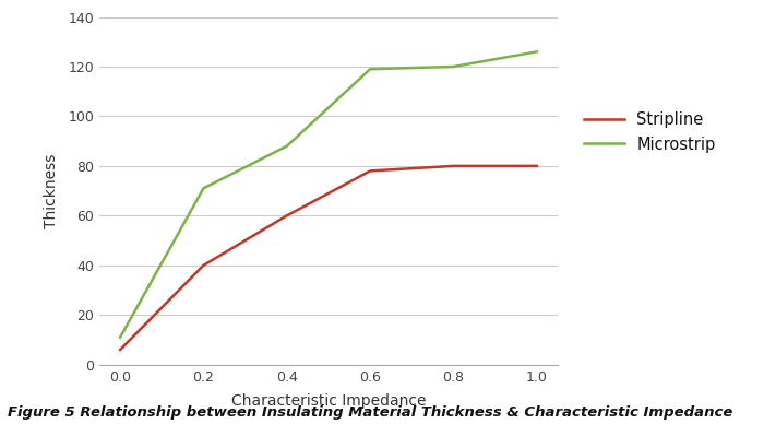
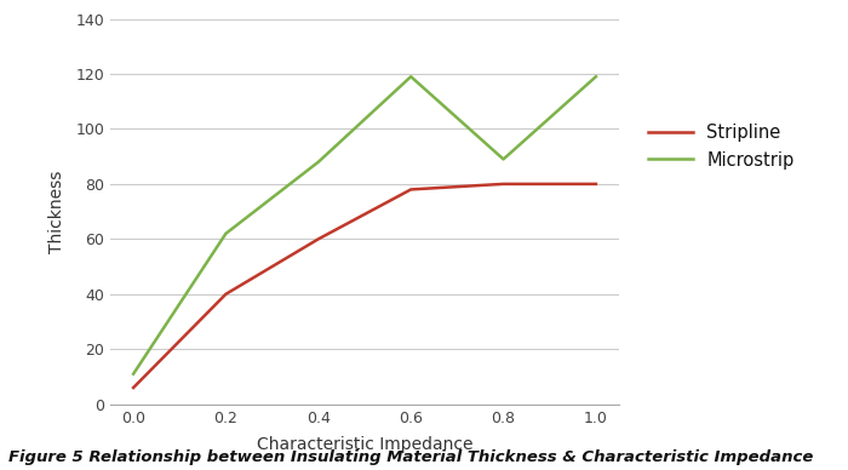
Microstrip/0.2: 71 -> 62
Microstrip/0.8: 120 -> 89
Microstrip/1.0: 126 -> 119
